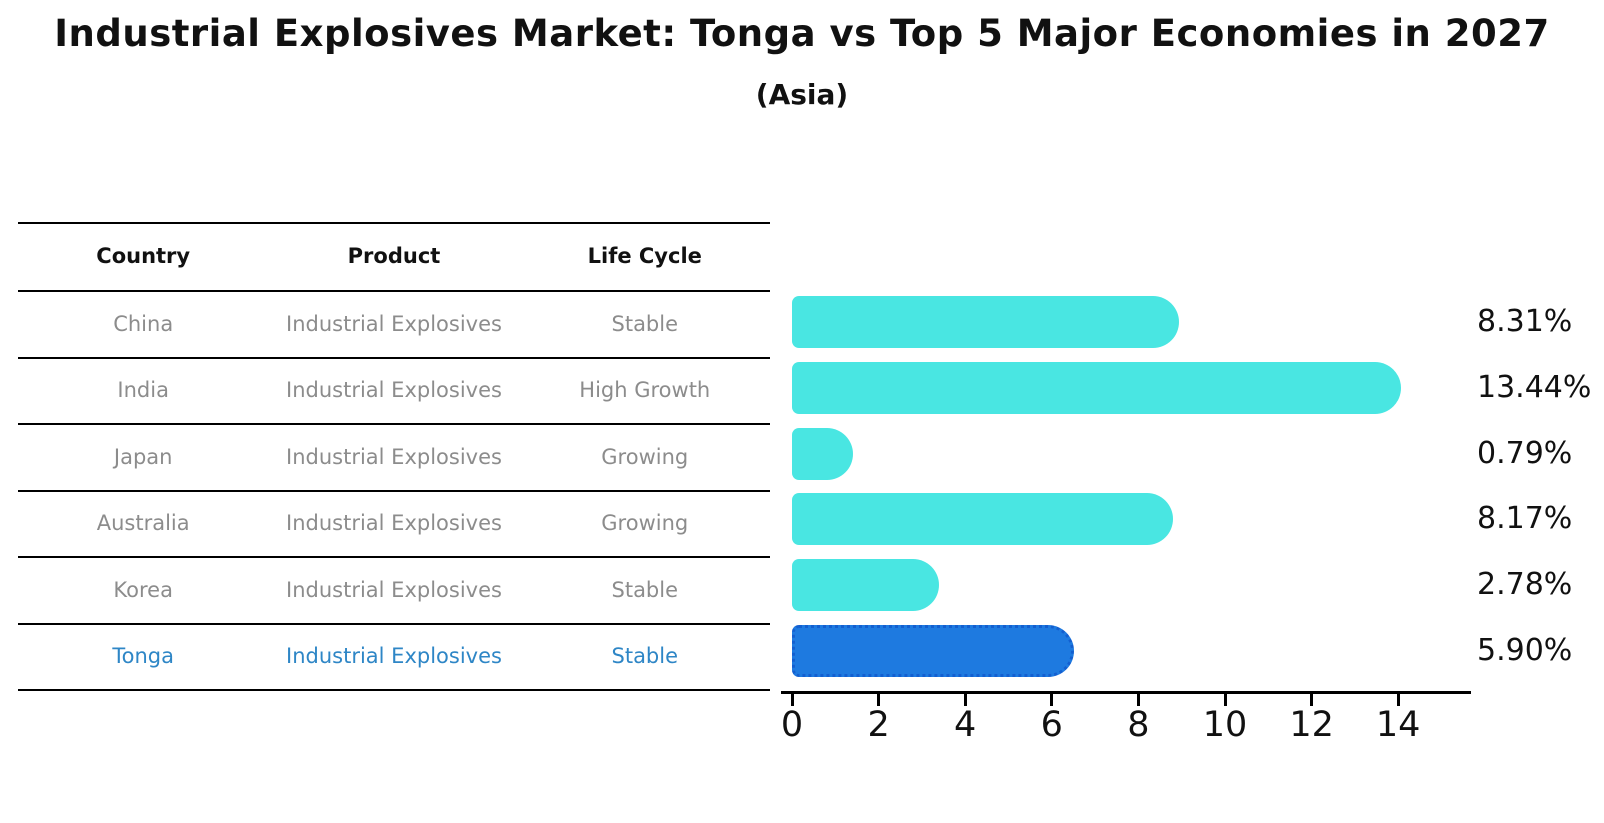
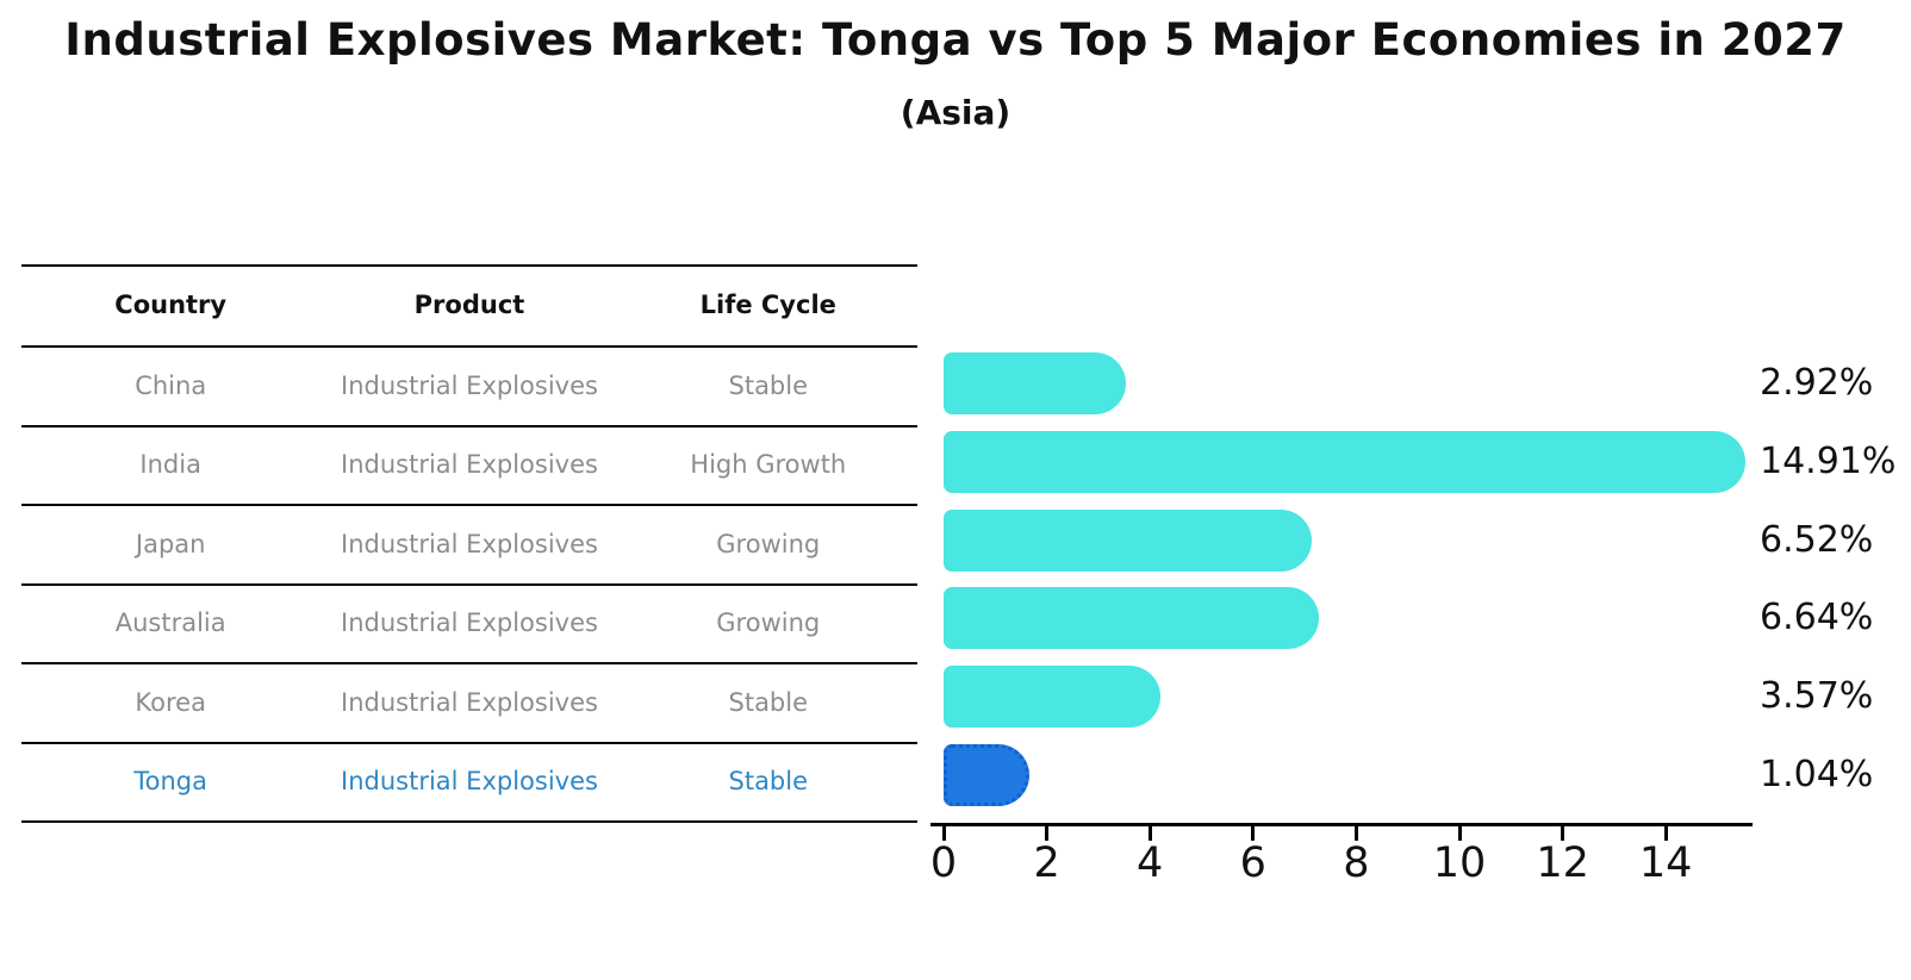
China: 8.31% -> 2.92%
India: 13.44% -> 14.91%
Japan: 0.79% -> 6.52%
Australia: 8.17% -> 6.64%
Korea: 2.78% -> 3.57%
Tonga: 5.90% -> 1.04%
